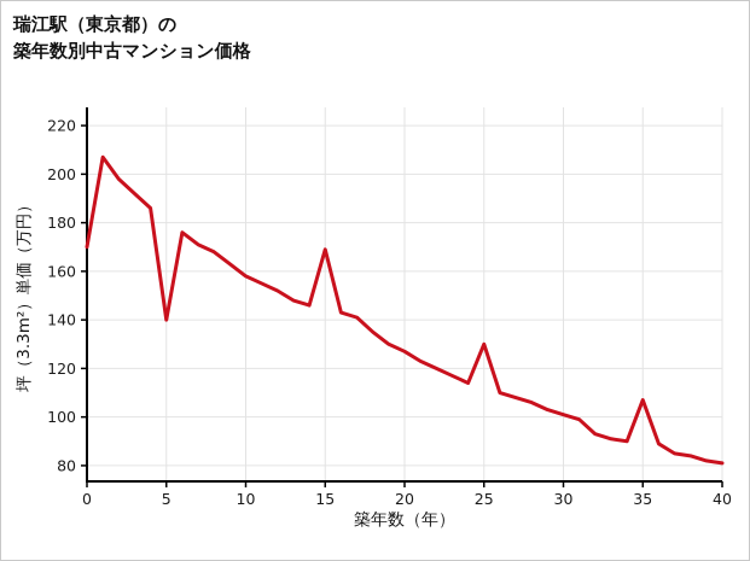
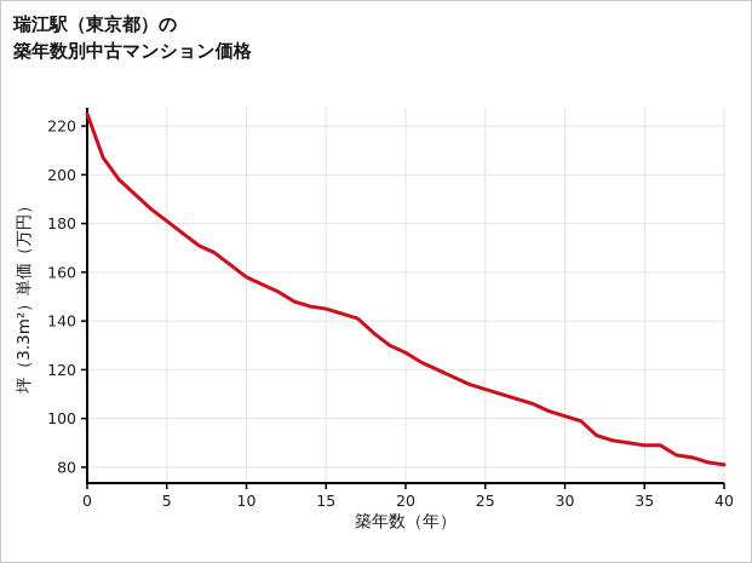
0: 170 -> 225
5: 140 -> 181
15: 169 -> 145
25: 130 -> 112
35: 107 -> 89
